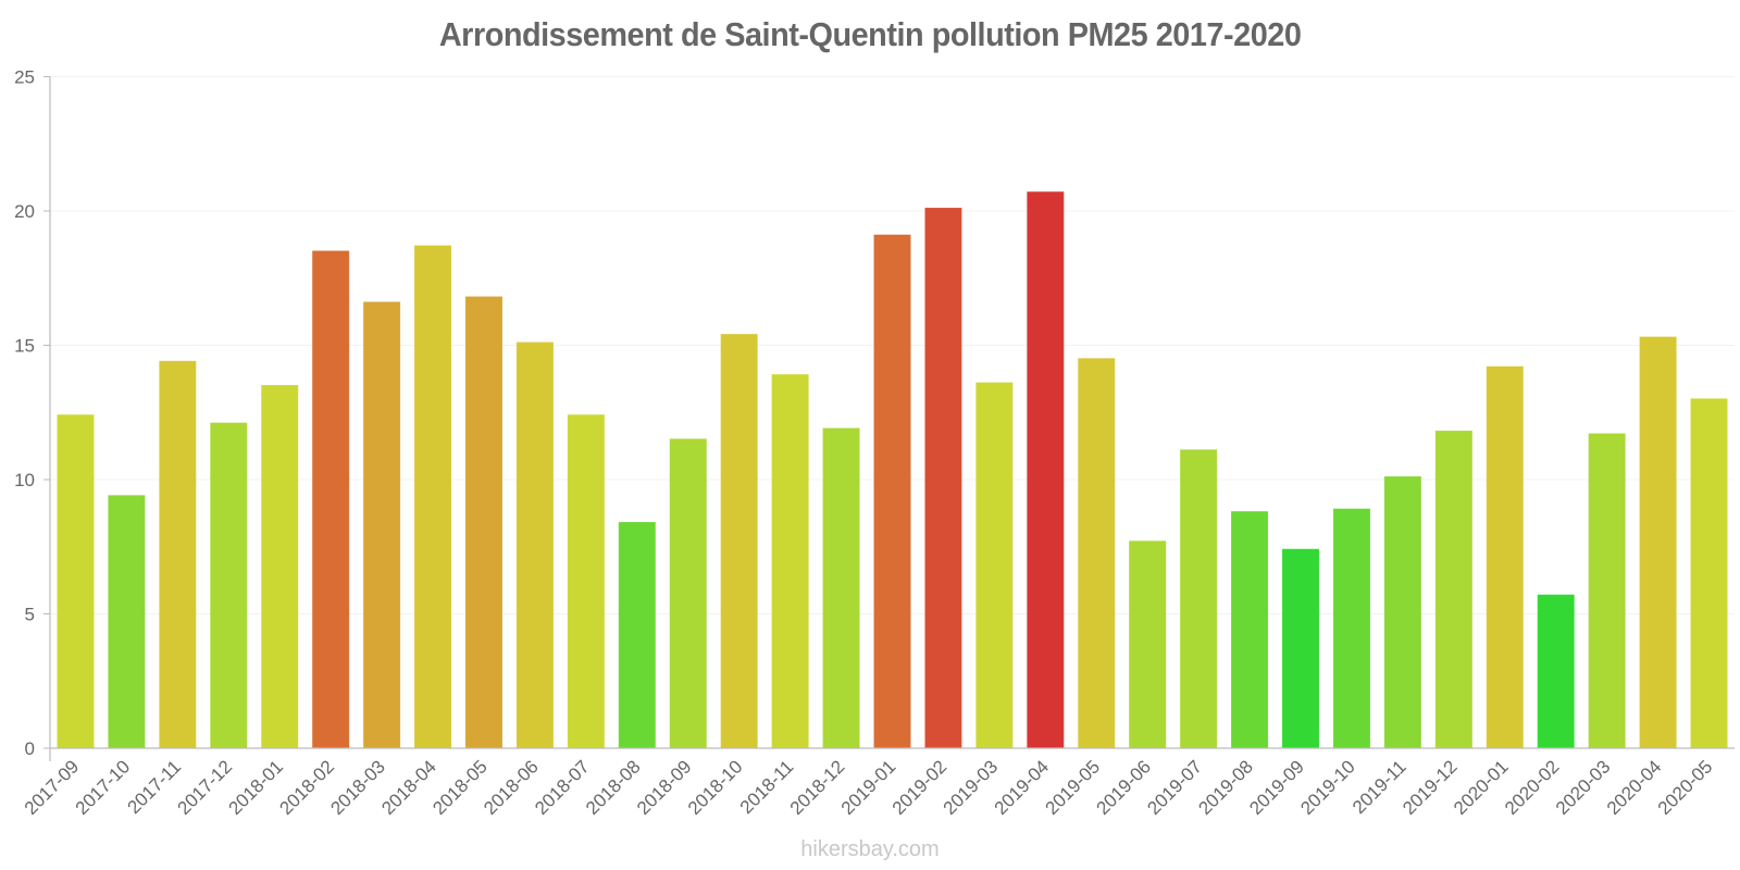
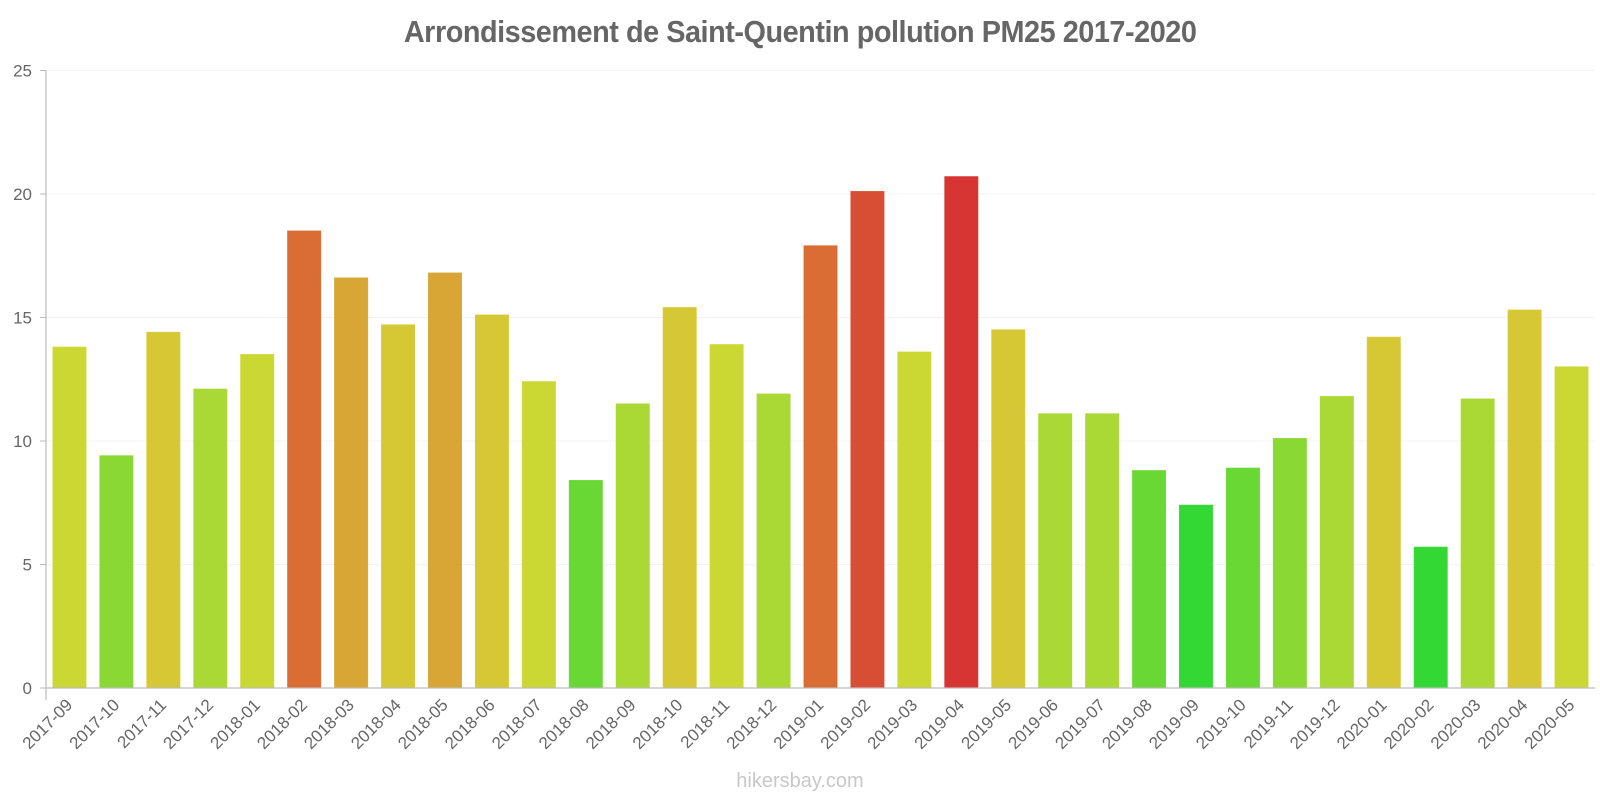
2017-09: 12.4 -> 13.8
2018-04: 18.7 -> 14.7
2019-01: 19.1 -> 17.9
2019-06: 7.7 -> 11.1
